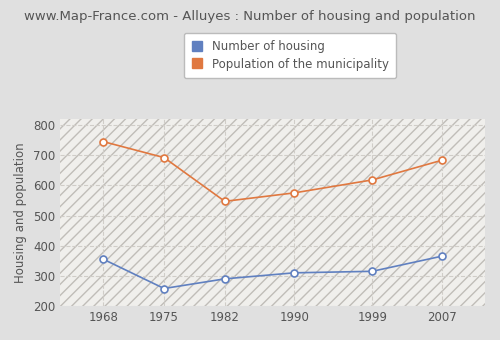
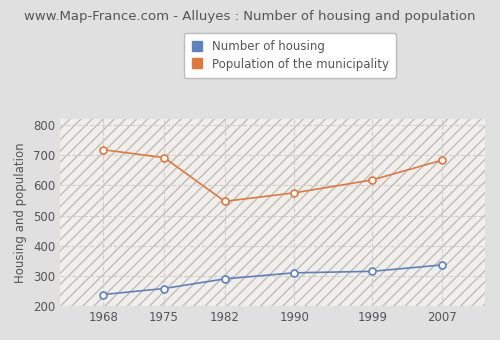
Number of housing/1968: 355 -> 238
Population of the municipality/1968: 745 -> 718
Number of housing/2007: 365 -> 336
